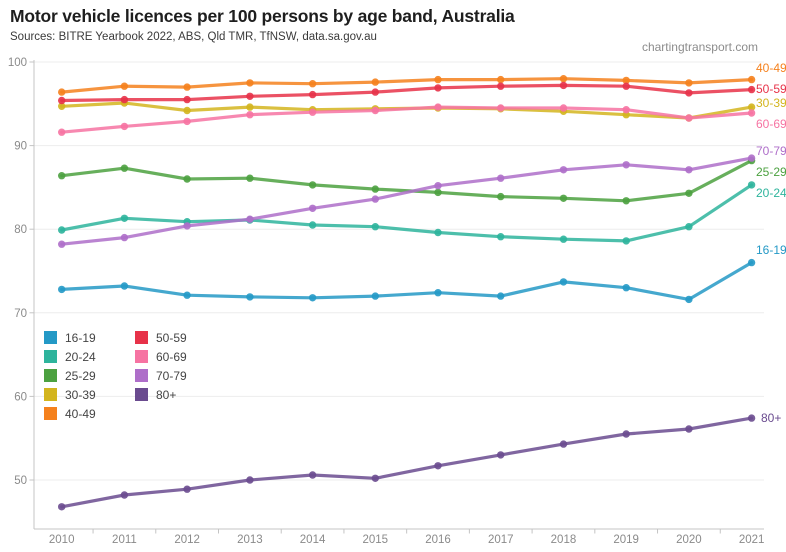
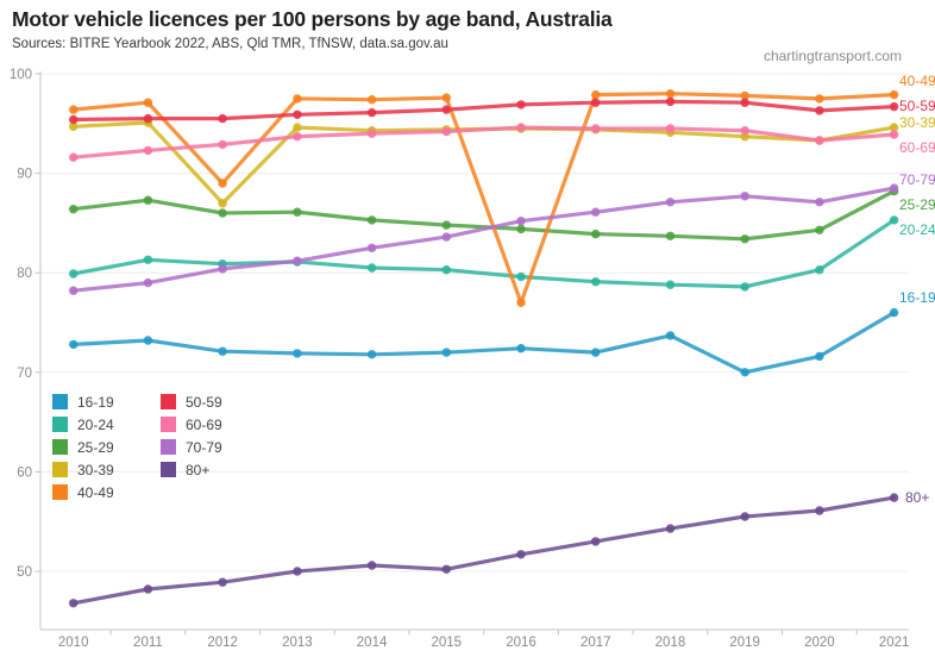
30-39/2012: 94 -> 87
40-49/2012: 97 -> 89
40-49/2016: 98 -> 77
16-19/2019: 73 -> 70
